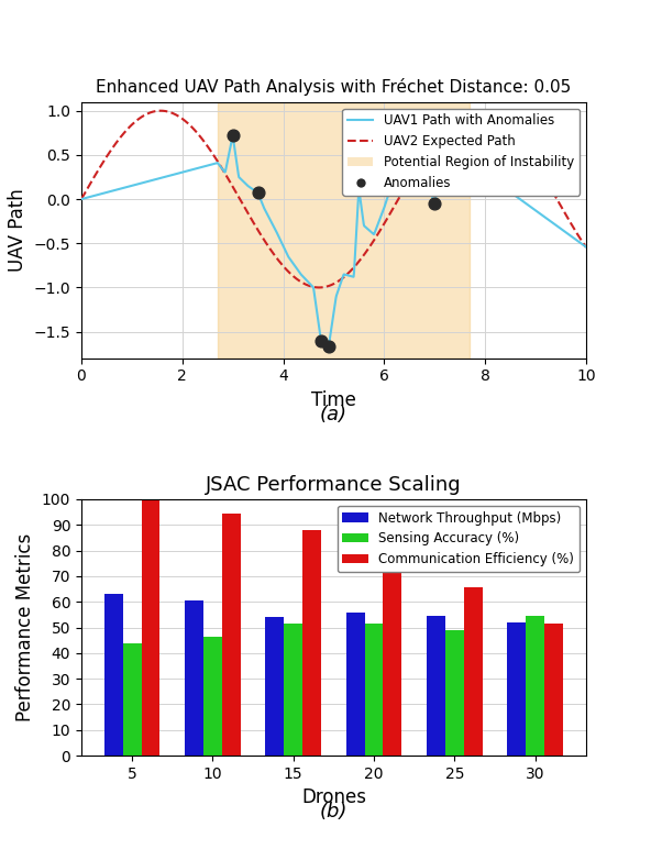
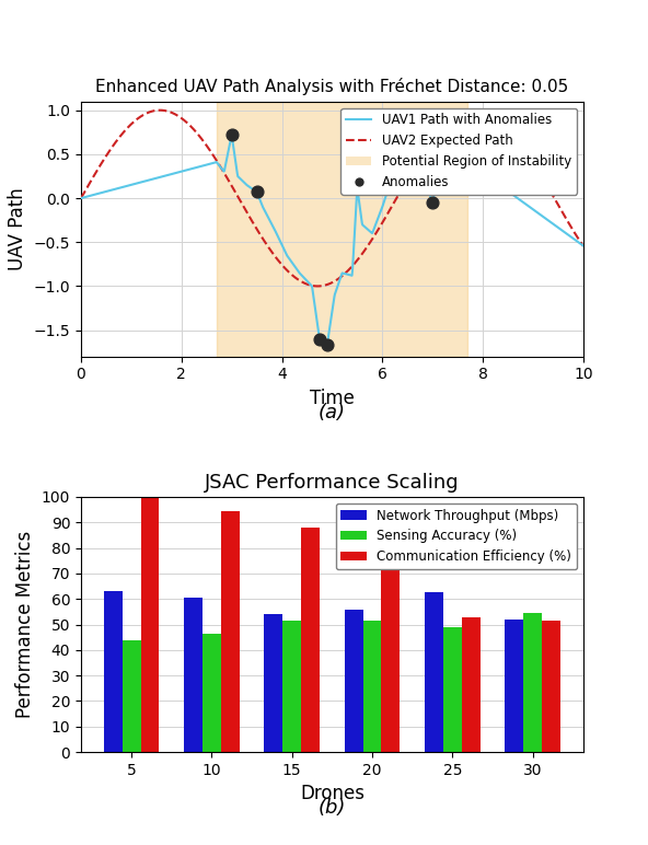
JSAC Performance Scaling/Network Throughput (Mbps)/25: 54.5 -> 62.5
JSAC Performance Scaling/Communication Efficiency (%)/25: 65.5 -> 53.0
